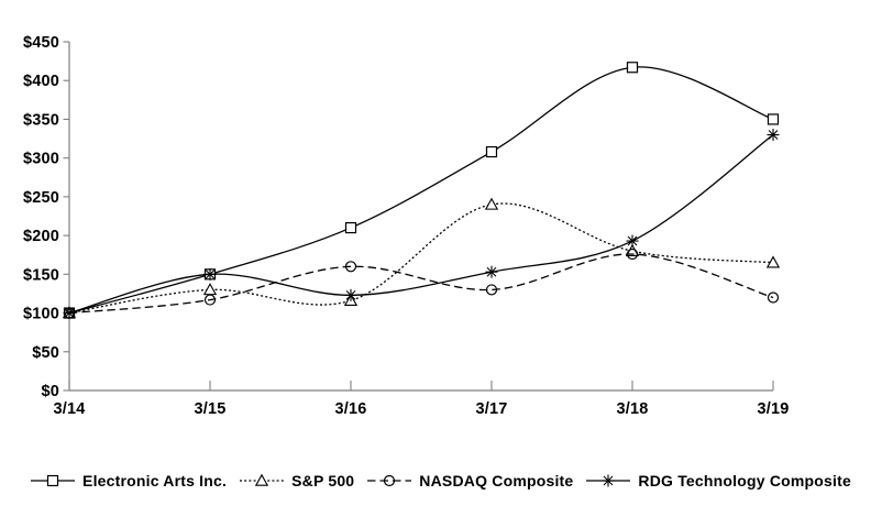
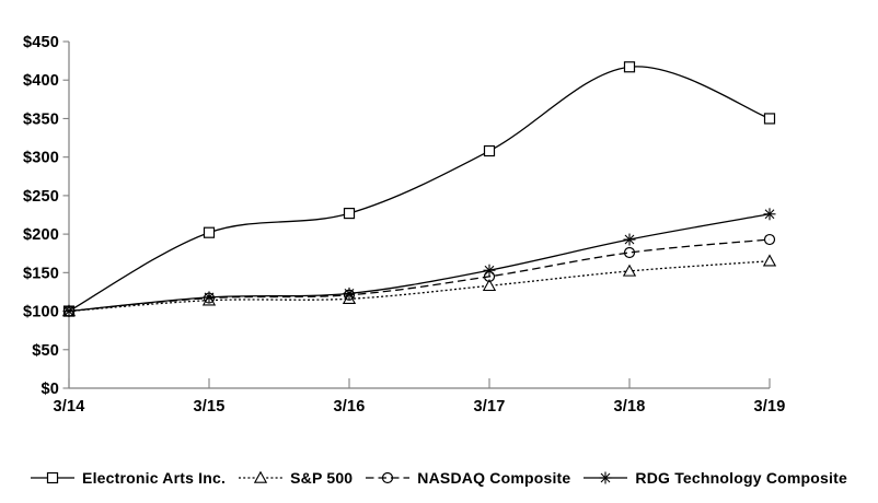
Electronic Arts Inc./3/15: $150 -> $200
S&P 500/3/15: $130 -> $110
RDG Technology Composite/3/15: $150 -> $120
Electronic Arts Inc./3/16: $210 -> $230
NASDAQ Composite/3/16: $160 -> $120
S&P 500/3/17: $240 -> $130
NASDAQ Composite/3/17: $130 -> $140
S&P 500/3/18: $180 -> $150
NASDAQ Composite/3/19: $120 -> $190
RDG Technology Composite/3/19: $330 -> $230
